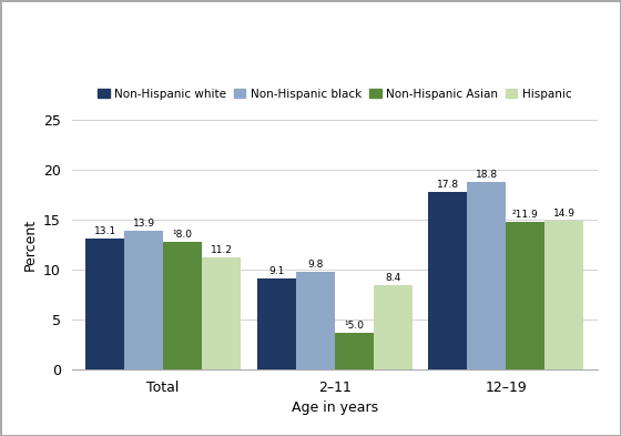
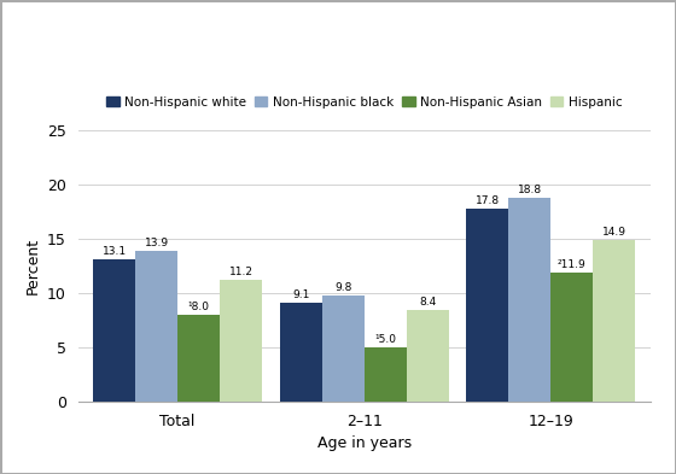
Non-Hispanic Asian/Total: 12.8 -> 8.0
Non-Hispanic Asian/2–11: 3.6 -> 5.0
Non-Hispanic Asian/12–19: 14.8 -> 11.9
